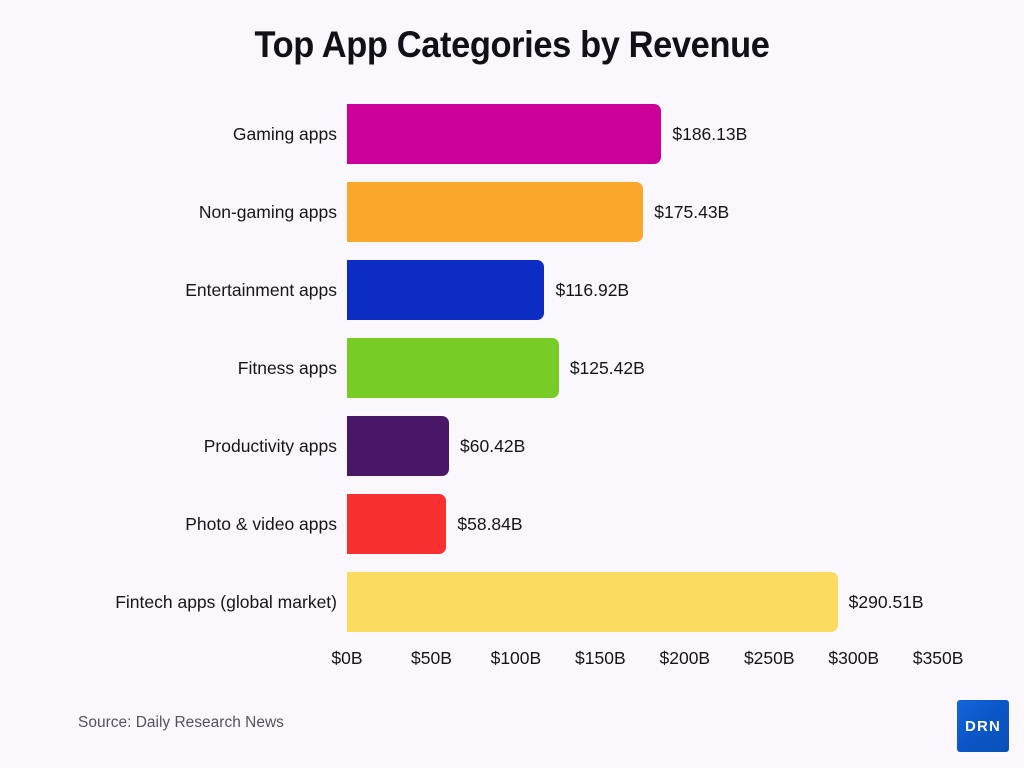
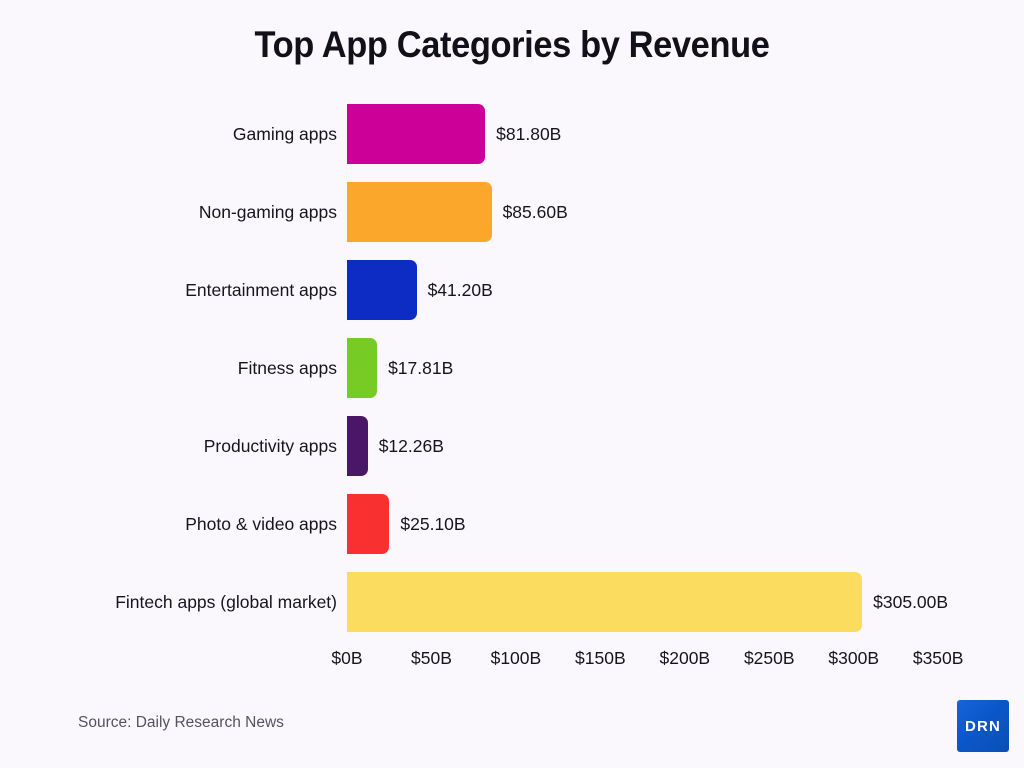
Gaming apps: $186.13B -> $81.80B
Non-gaming apps: $175.43B -> $85.60B
Entertainment apps: $116.92B -> $41.20B
Fitness apps: $125.42B -> $17.81B
Productivity apps: $60.42B -> $12.26B
Photo & video apps: $58.84B -> $25.10B
Fintech apps (global market): $290.51B -> $305.00B
